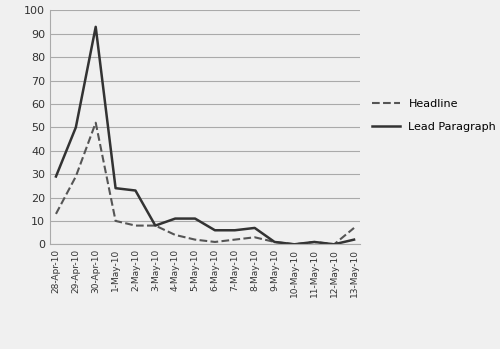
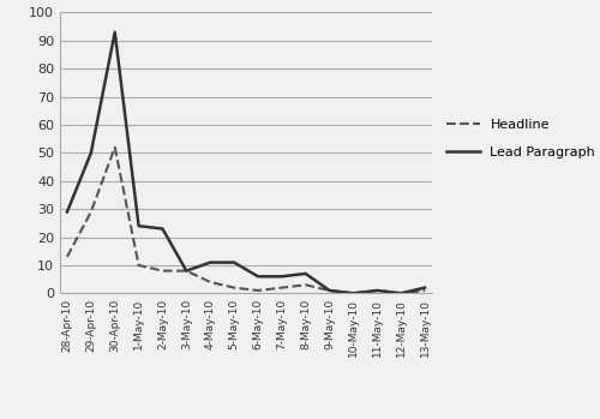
Headline/13-May-10: 7 -> 1
